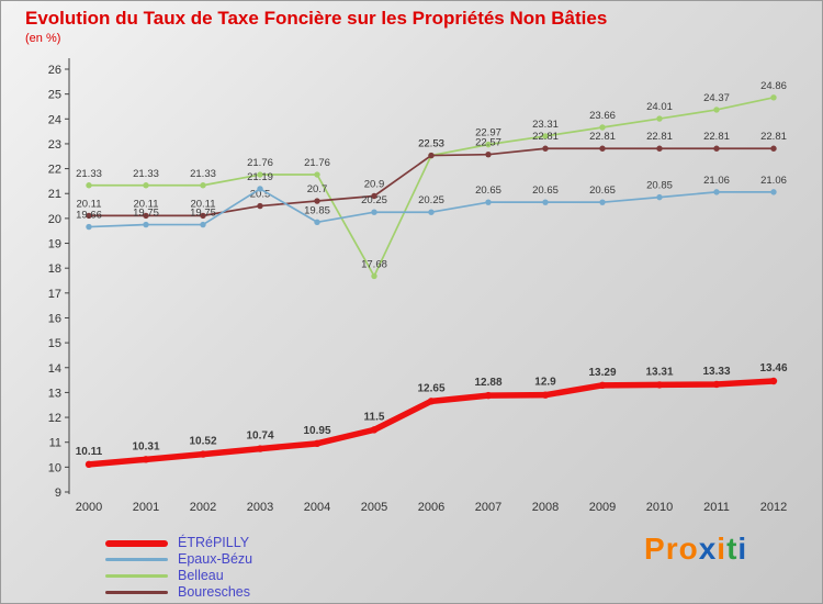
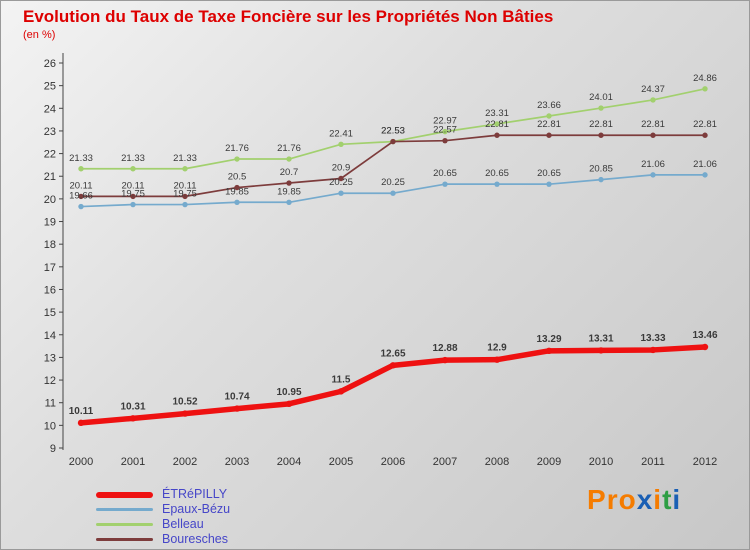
Epaux-Bézu/2003: 21.19 -> 19.85
Belleau/2005: 17.68 -> 22.41
